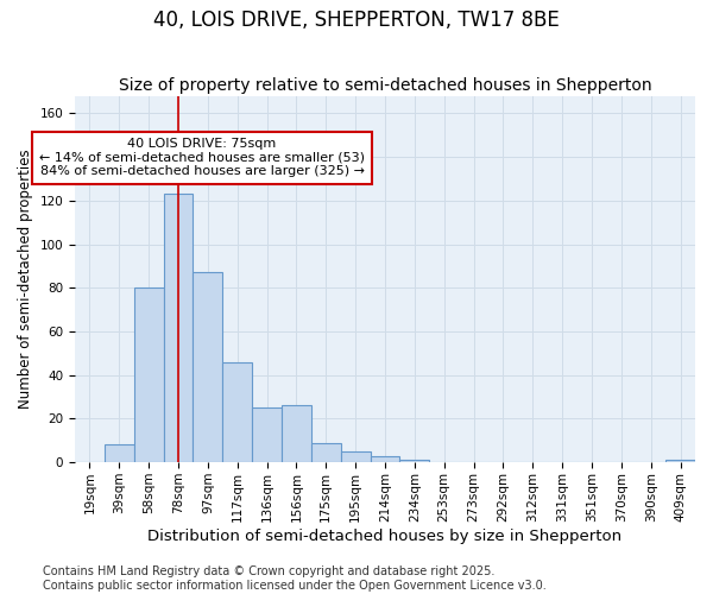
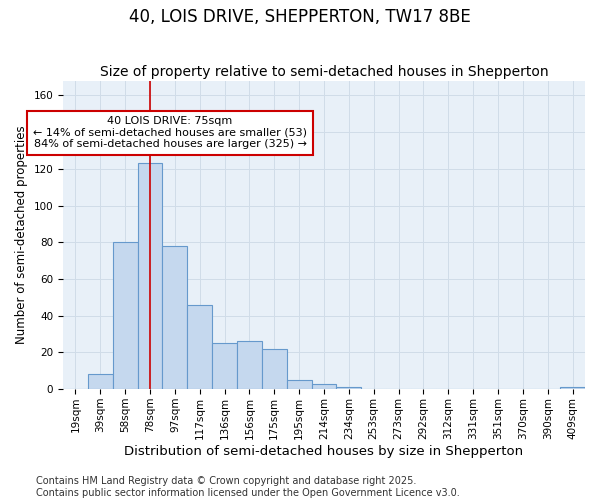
97sqm: 87 -> 78
175sqm: 9 -> 22
